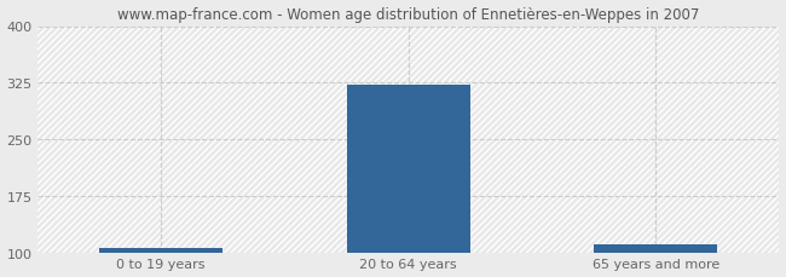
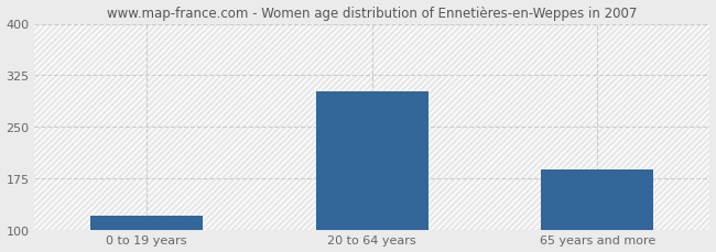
0 to 19 years: 107 -> 122
20 to 64 years: 322 -> 302
65 years and more: 112 -> 188
